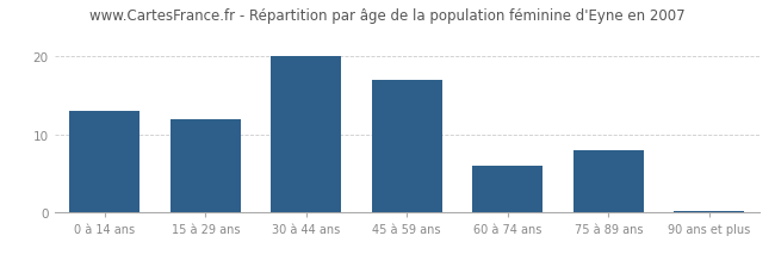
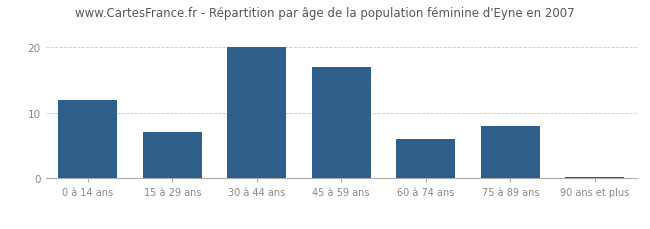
0 à 14 ans: 13.0 -> 12.0
15 à 29 ans: 12.0 -> 7.0
